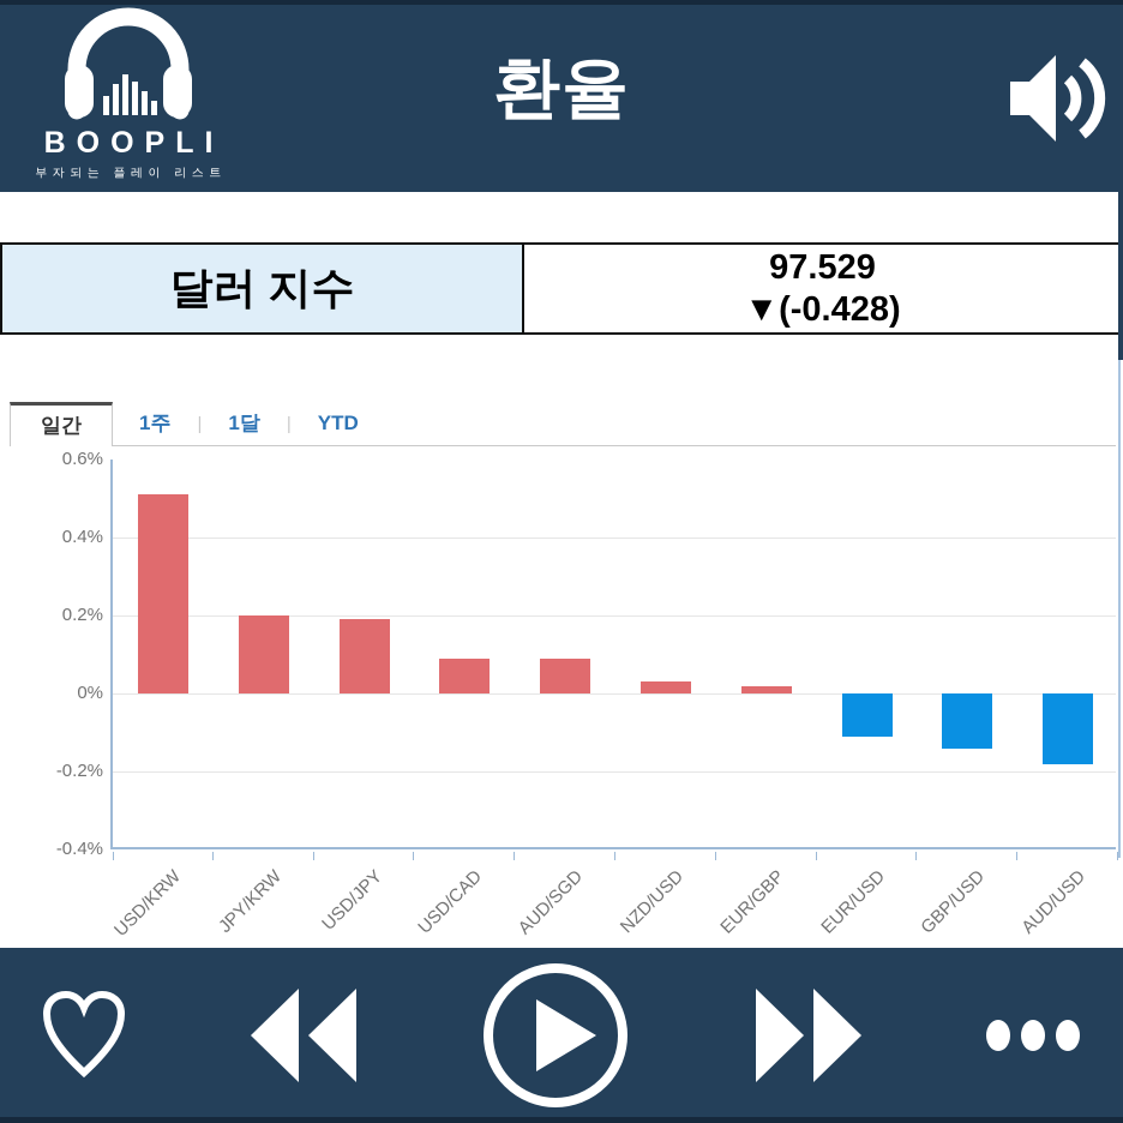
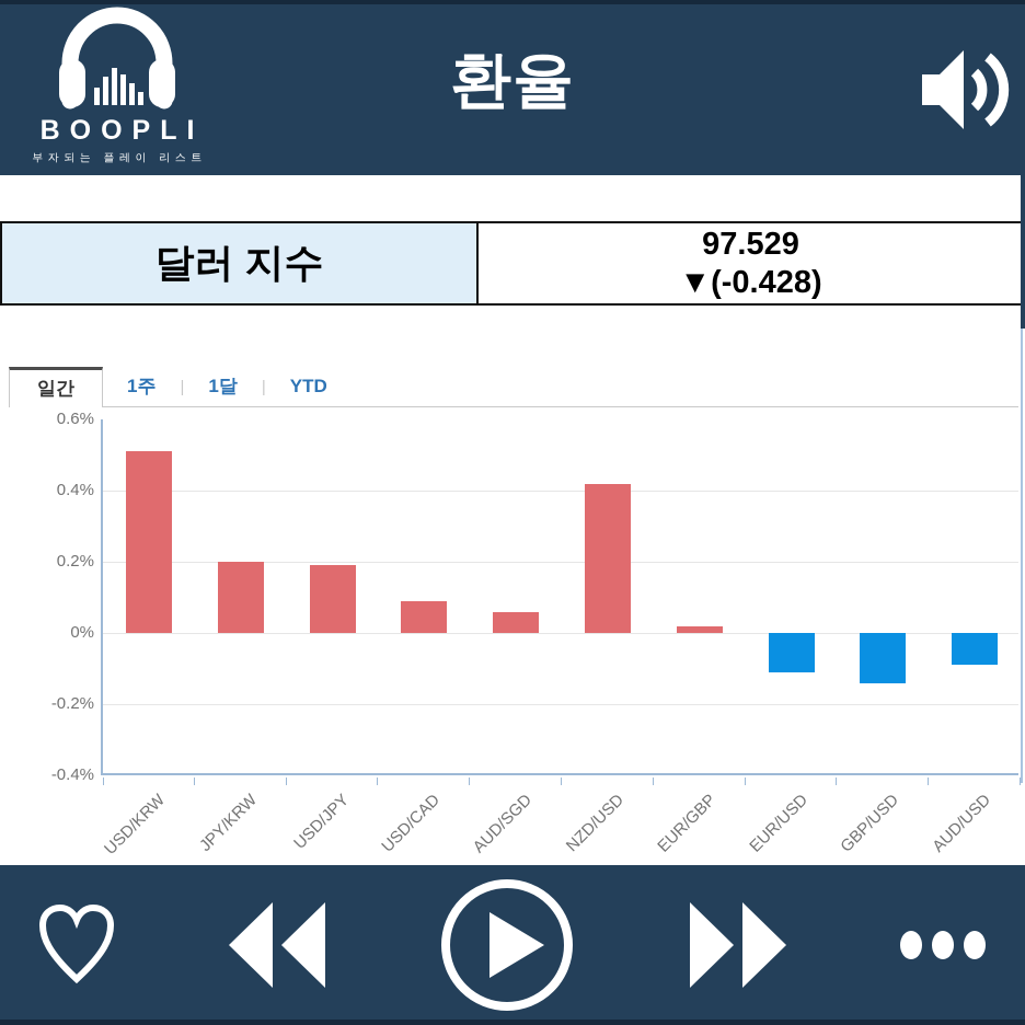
AUD/SGD: 0.09% -> 0.06%
NZD/USD: 0.03% -> 0.42%
AUD/USD: -0.18% -> -0.09%
